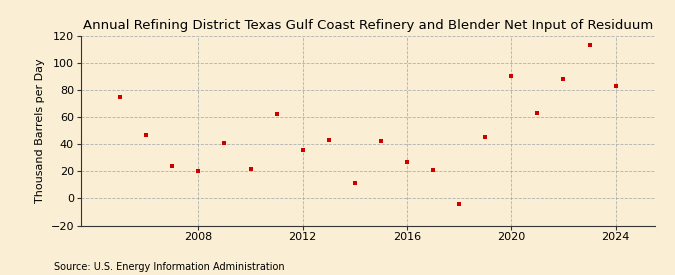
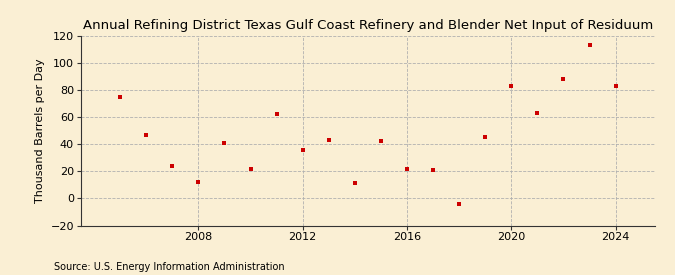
2008: 20 -> 12
2016: 27 -> 22
2020: 90 -> 83
